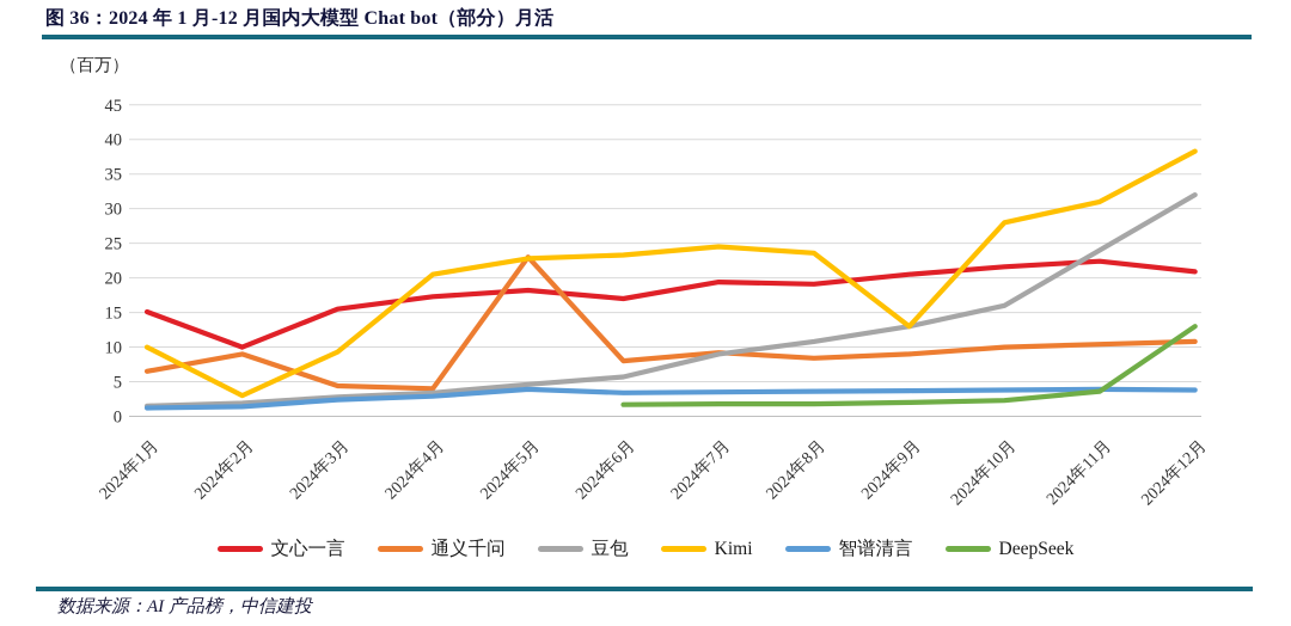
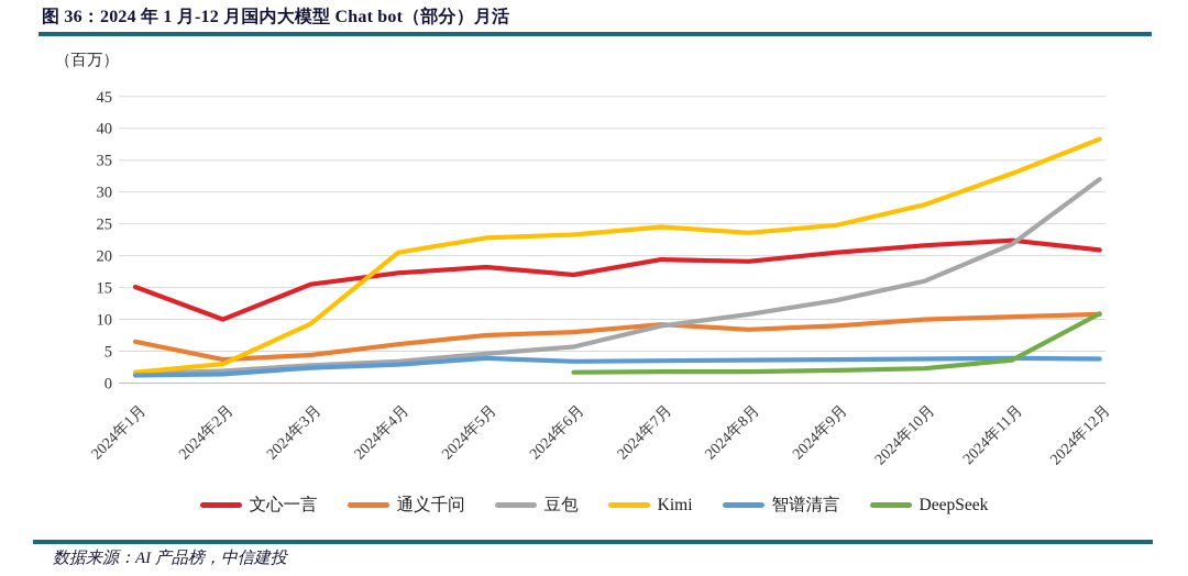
Kimi/2024年1月: 10 -> 2
通义千问/2024年2月: 9 -> 4
通义千问/2024年4月: 4 -> 6
通义千问/2024年5月: 23 -> 8
Kimi/2024年9月: 13 -> 25
豆包/2024年11月: 24 -> 22
Kimi/2024年11月: 31 -> 33
DeepSeek/2024年12月: 13 -> 11
